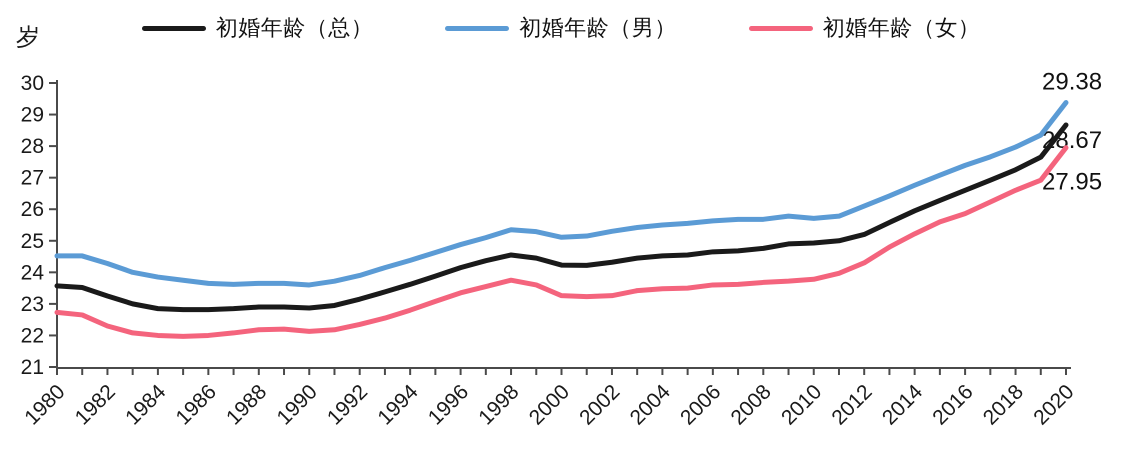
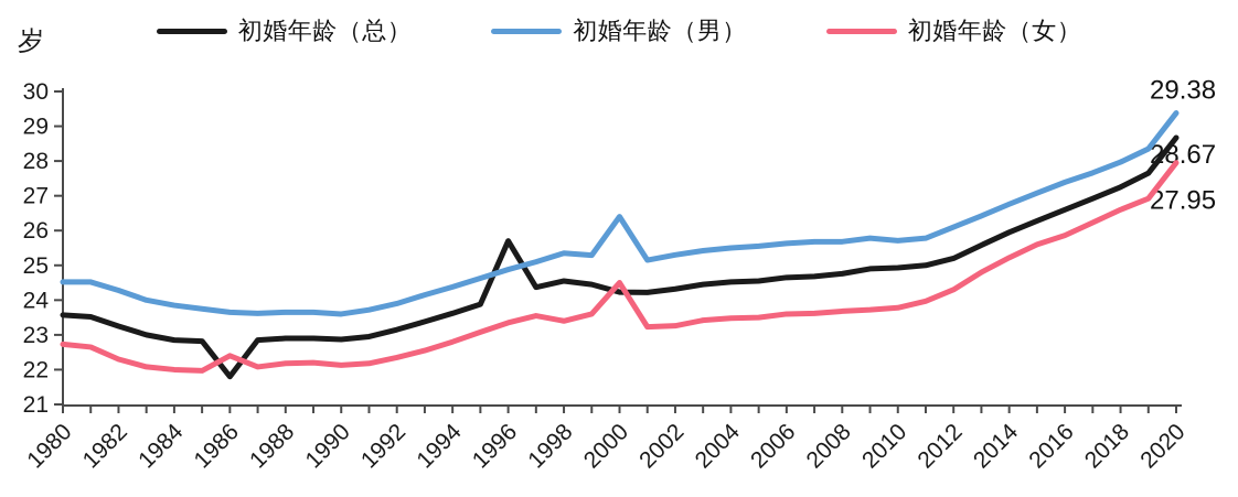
初婚年龄（总）/1986: 22.8 -> 21.8
初婚年龄（女）/1986: 22.0 -> 22.4
初婚年龄（总）/1996: 24.1 -> 25.7
初婚年龄（女）/1998: 23.8 -> 23.4
初婚年龄（男）/2000: 25.1 -> 26.4
初婚年龄（女）/2000: 23.3 -> 24.5
